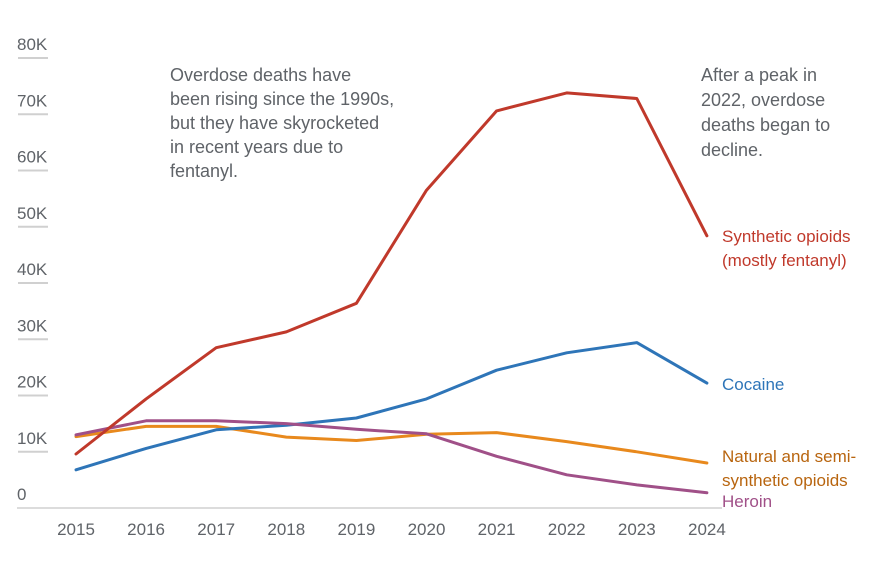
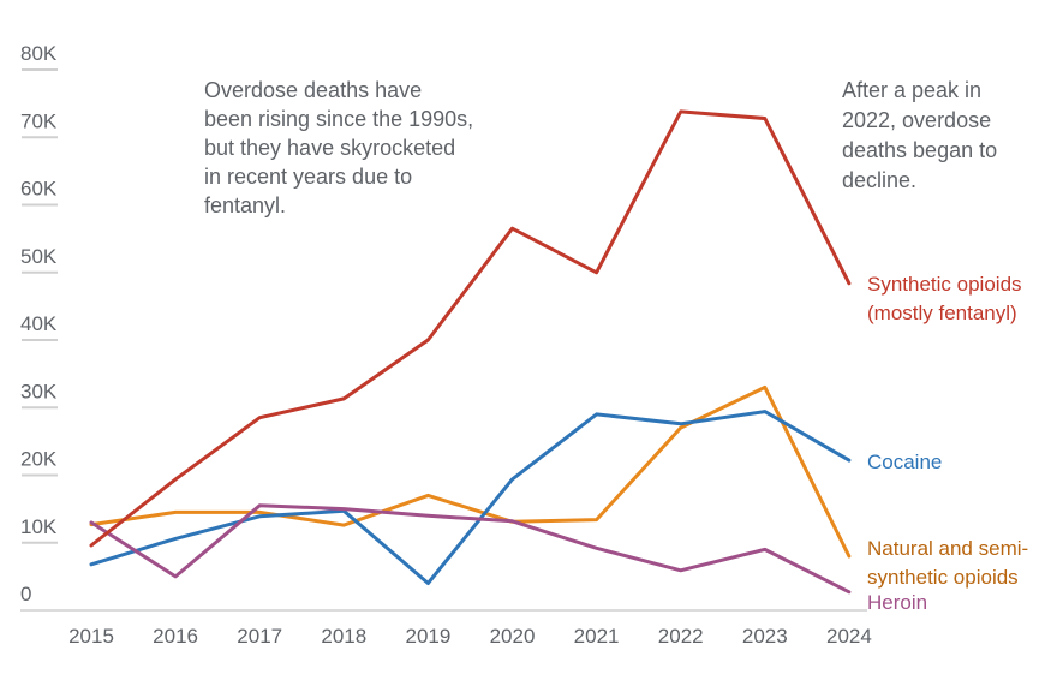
Heroin/2016: 16K -> 5K
Synthetic opioids (mostly fentanyl)/2019: 36K -> 40K
Cocaine/2019: 16K -> 4K
Natural and semi-synthetic opioids/2019: 12K -> 17K
Synthetic opioids (mostly fentanyl)/2021: 71K -> 50K
Cocaine/2021: 24K -> 29K
Natural and semi-synthetic opioids/2022: 12K -> 27K
Natural and semi-synthetic opioids/2023: 10K -> 33K
Heroin/2023: 4K -> 9K
